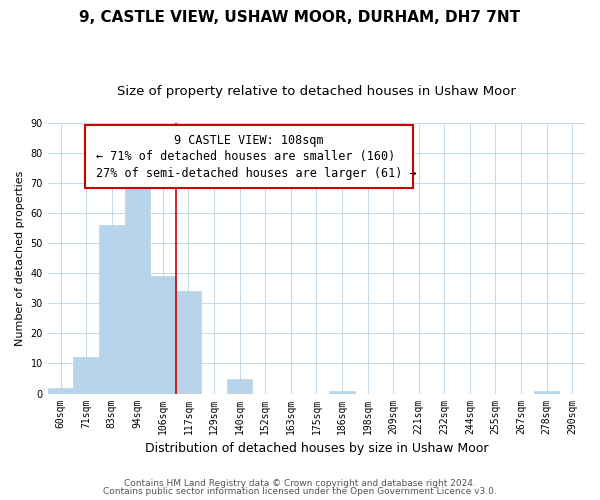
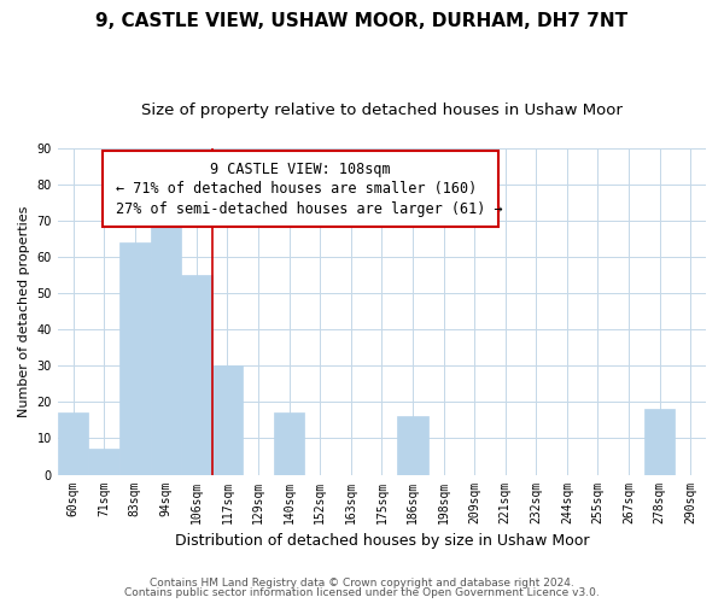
60sqm: 2 -> 17
71sqm: 12 -> 7
83sqm: 56 -> 64
106sqm: 39 -> 55
117sqm: 34 -> 30
140sqm: 5 -> 17
186sqm: 1 -> 16
278sqm: 1 -> 18
